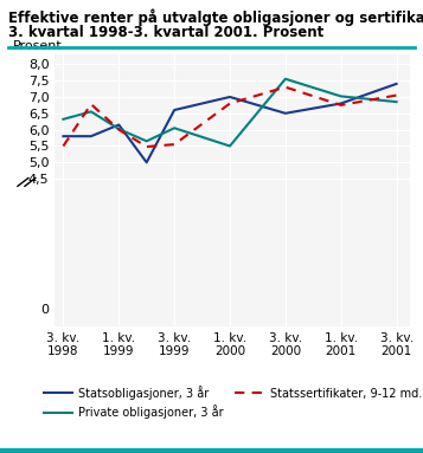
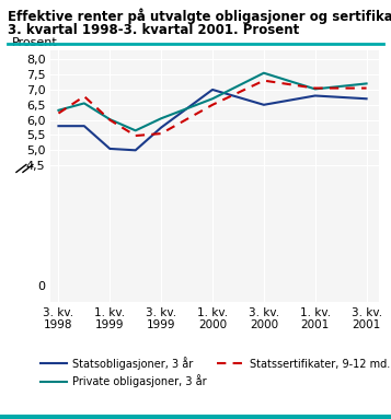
Statssertifikater, 9-12 md./3. kv. 1998: 5,50 -> 6,22
Statsobligasjoner, 3 år/1. kv. 1999: 6,15 -> 5,05
Statsobligasjoner, 3 år/3. kv. 1999: 6,60 -> 5,75
Private obligasjoner, 3 år/1. kv. 2000: 5,50 -> 6,70
Statssertifikater, 9-12 md./1. kv. 2000: 6,80 -> 6,50
Statssertifikater, 9-12 md./1. kv. 2001: 6,75 -> 7,05
Statsobligasjoner, 3 år/3. kv. 2001: 7,40 -> 6,70
Private obligasjoner, 3 år/3. kv. 2001: 6,85 -> 7,20
